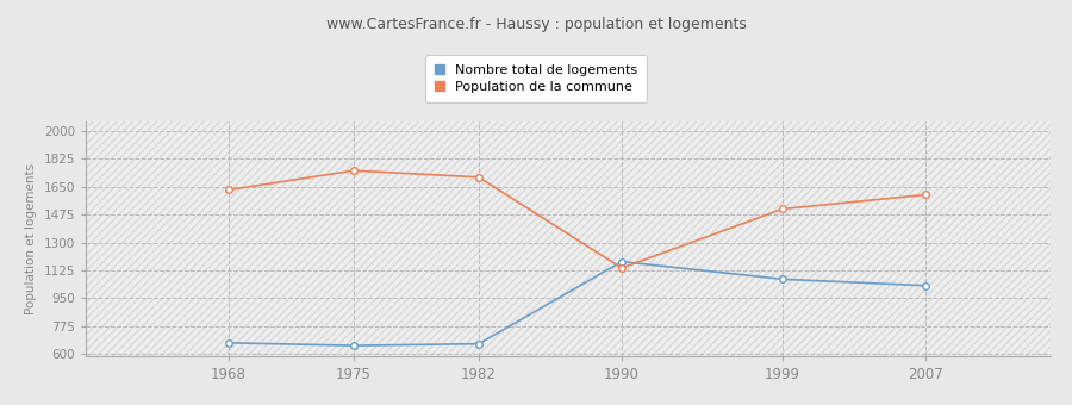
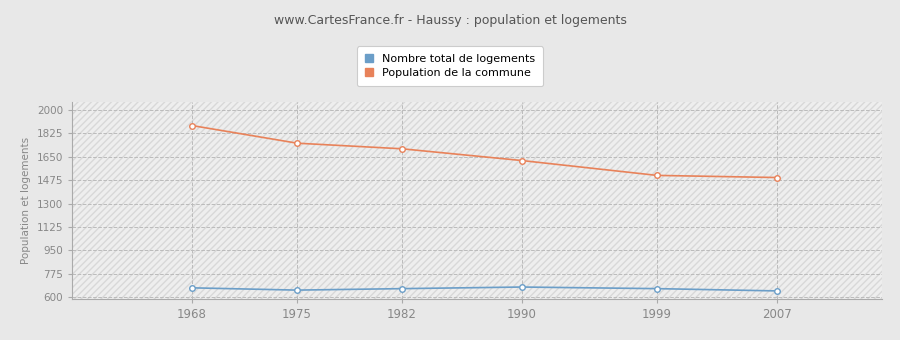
Population de la commune/1968: 1630 -> 1880
Population de la commune/1990: 1140 -> 1620
Nombre total de logements/1990: 1180 -> 680
Nombre total de logements/1999: 1070 -> 660
Population de la commune/2007: 1600 -> 1500
Nombre total de logements/2007: 1030 -> 650
